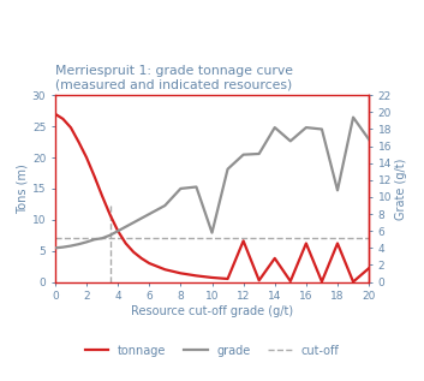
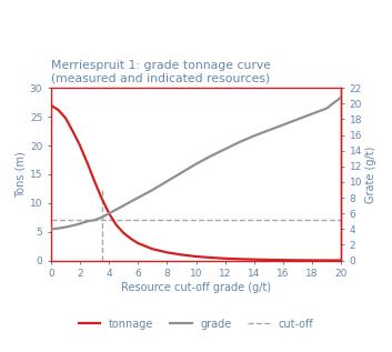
grade/8: 11.0 -> 10.1
grade/10: 5.8 -> 12.3
tonnage/12: 6.6 -> 0.3
grade/12: 15.0 -> 14.2
tonnage/14: 3.8 -> 0.2
grade/14: 18.2 -> 15.9
tonnage/16: 6.2 -> 0.1
grade/16: 18.2 -> 17.3
tonnage/18: 6.2 -> 0.0
grade/18: 10.8 -> 18.7
tonnage/20: 2.2 -> 0.0
grade/20: 16.8 -> 20.8
